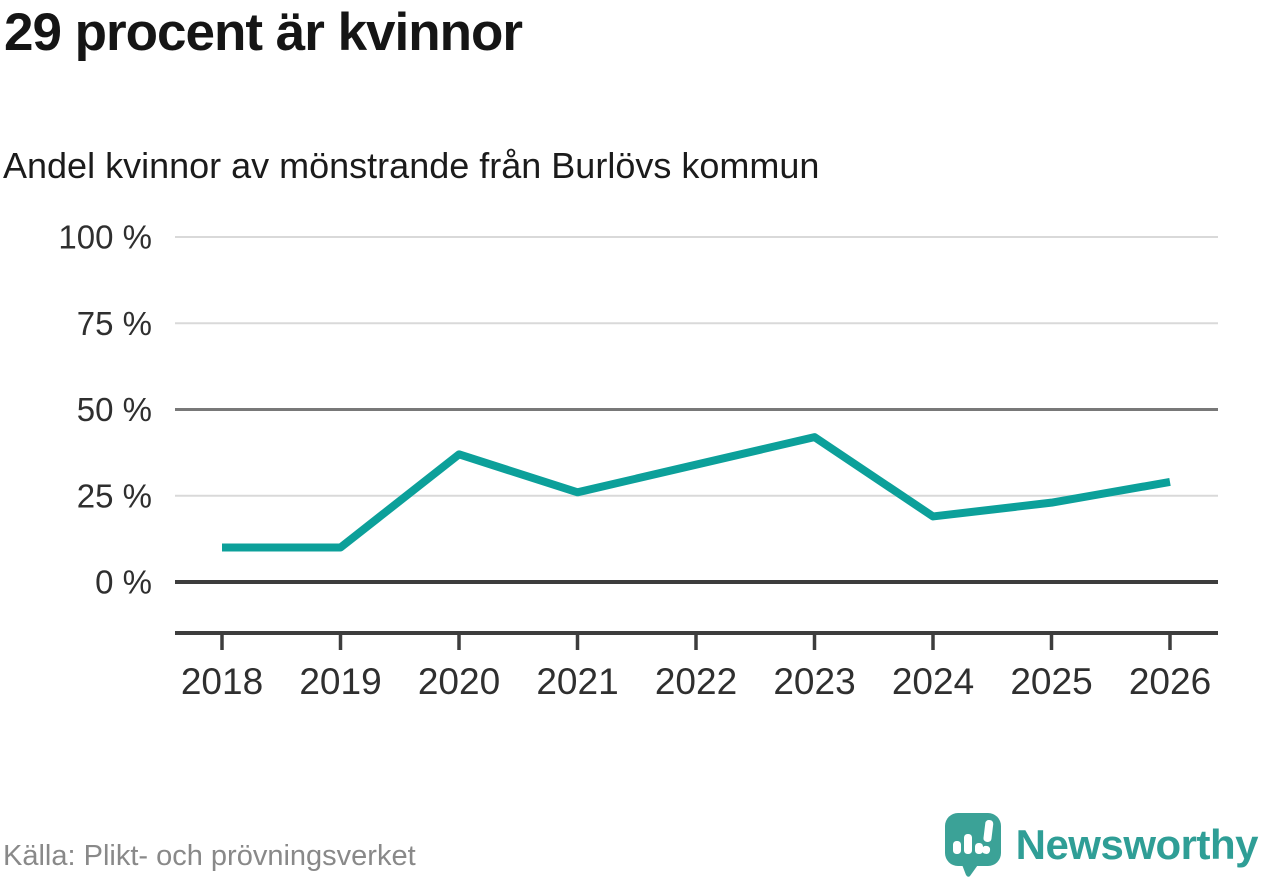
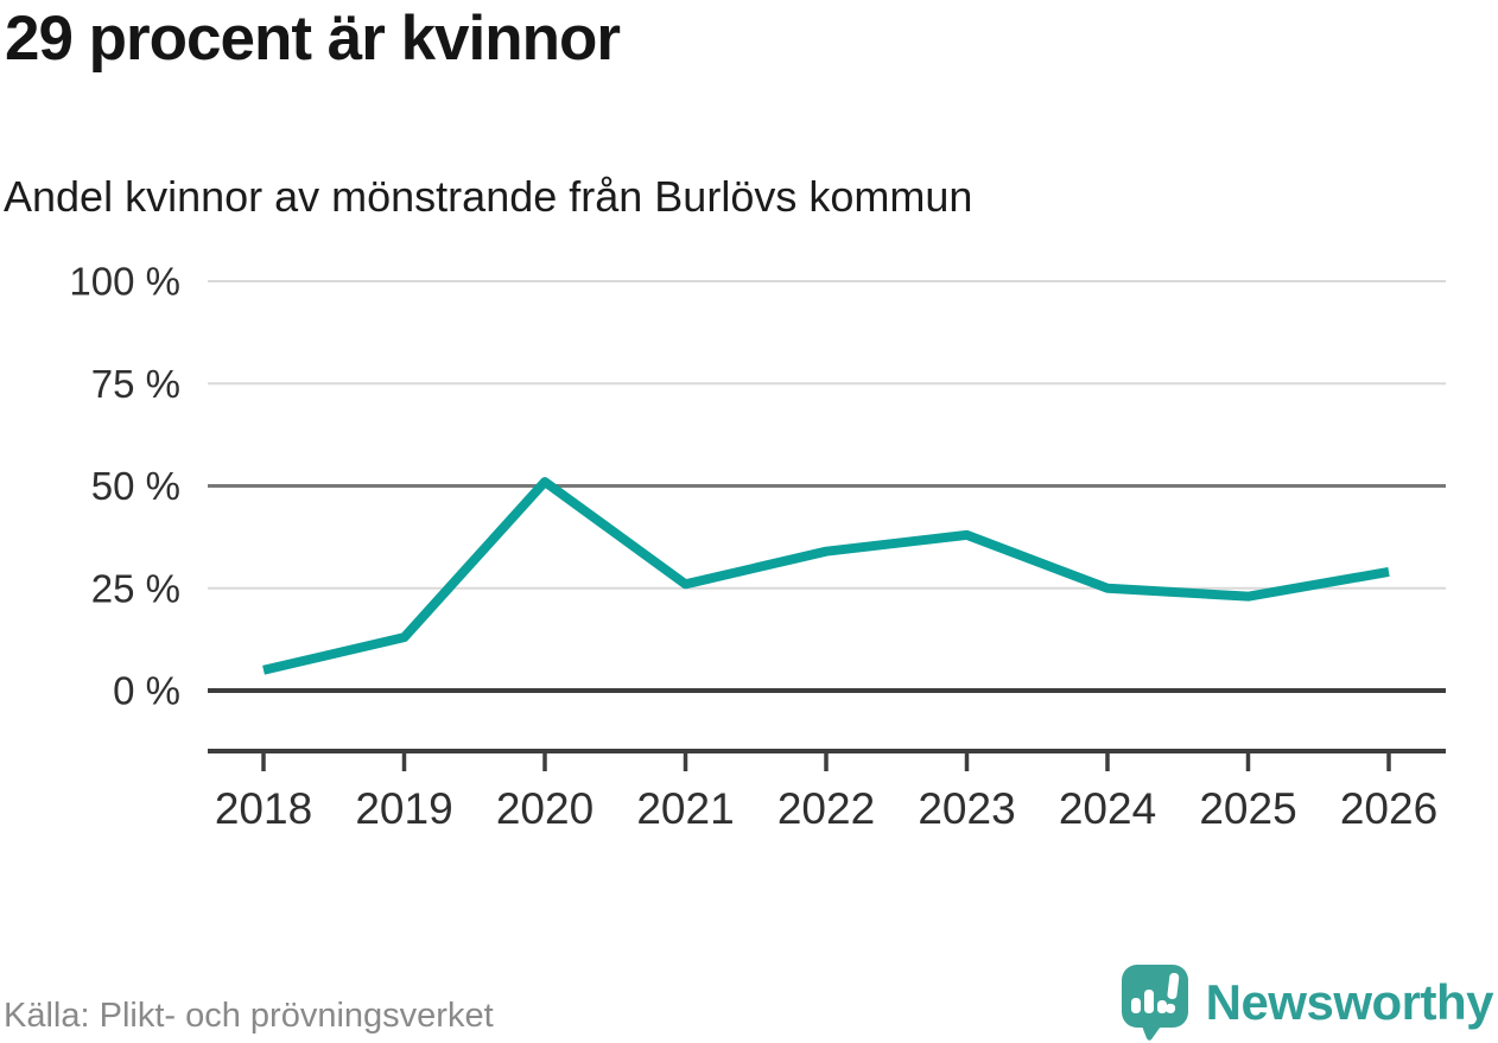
2018: 10% -> 5%
2019: 10% -> 13%
2020: 37% -> 51%
2023: 42% -> 38%
2024: 19% -> 25%
